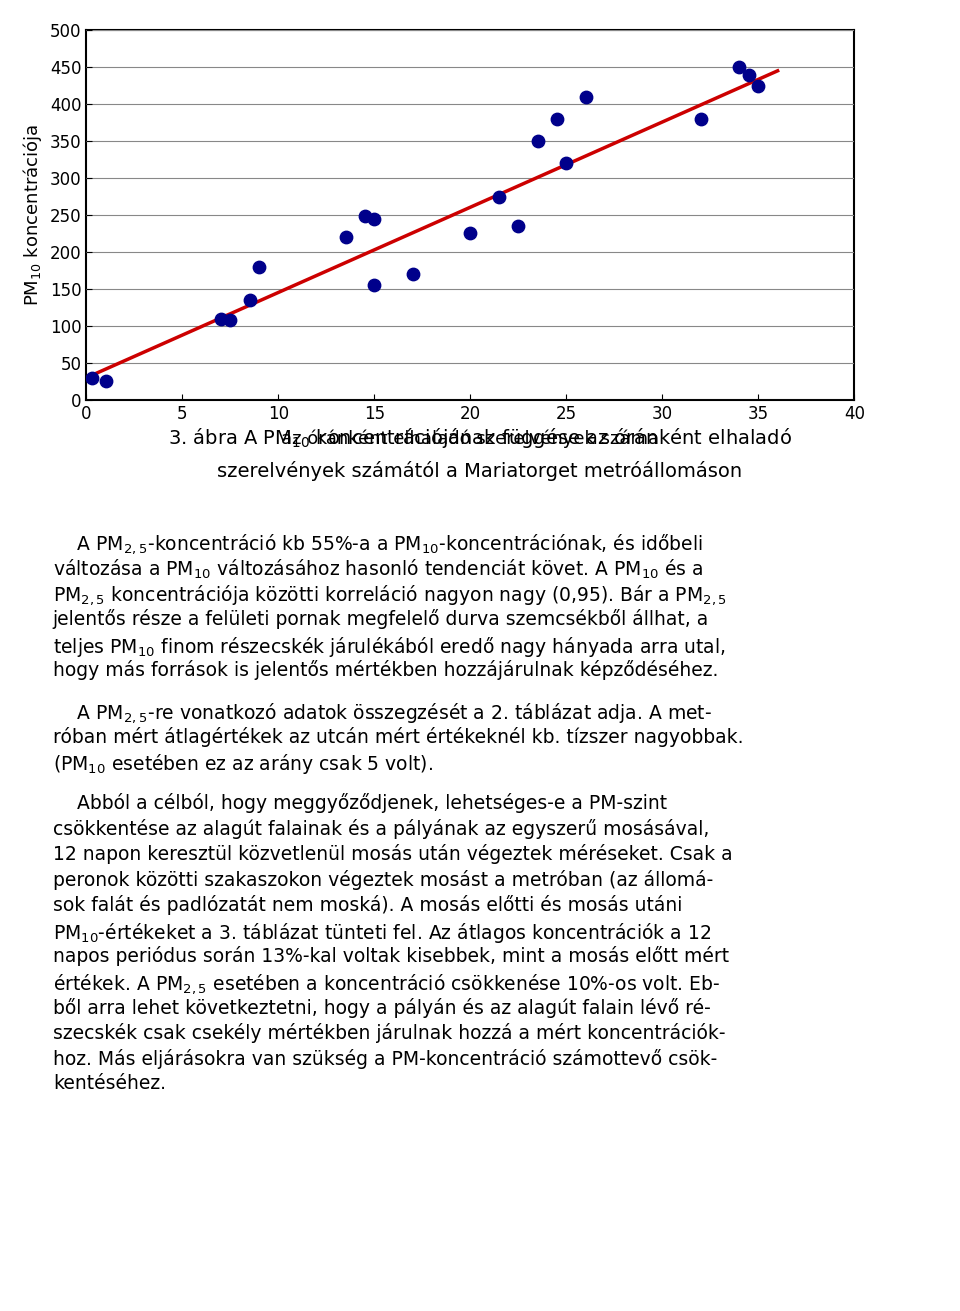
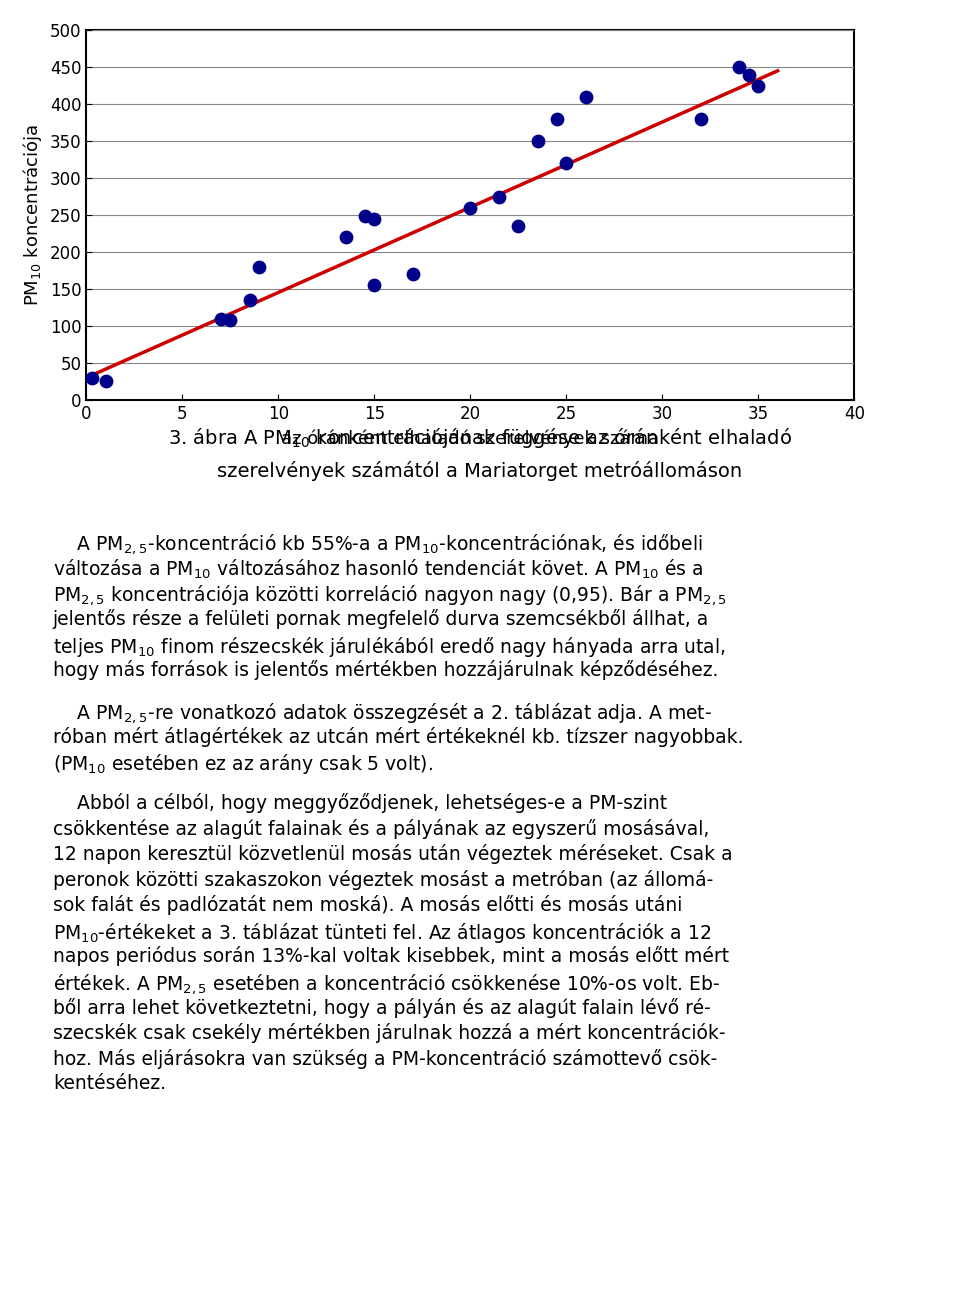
20: 226 -> 260
